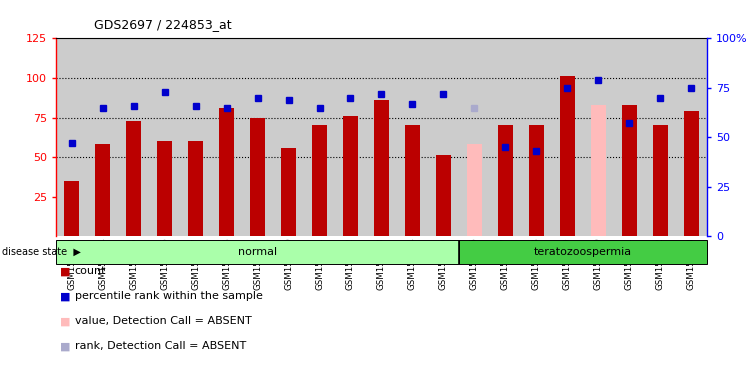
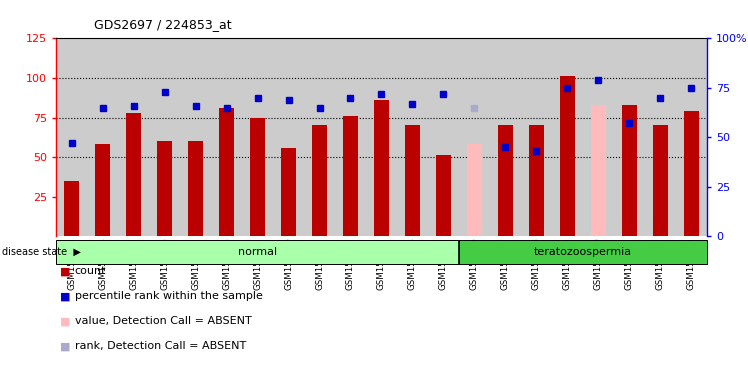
GSM158465: 73 -> 78
